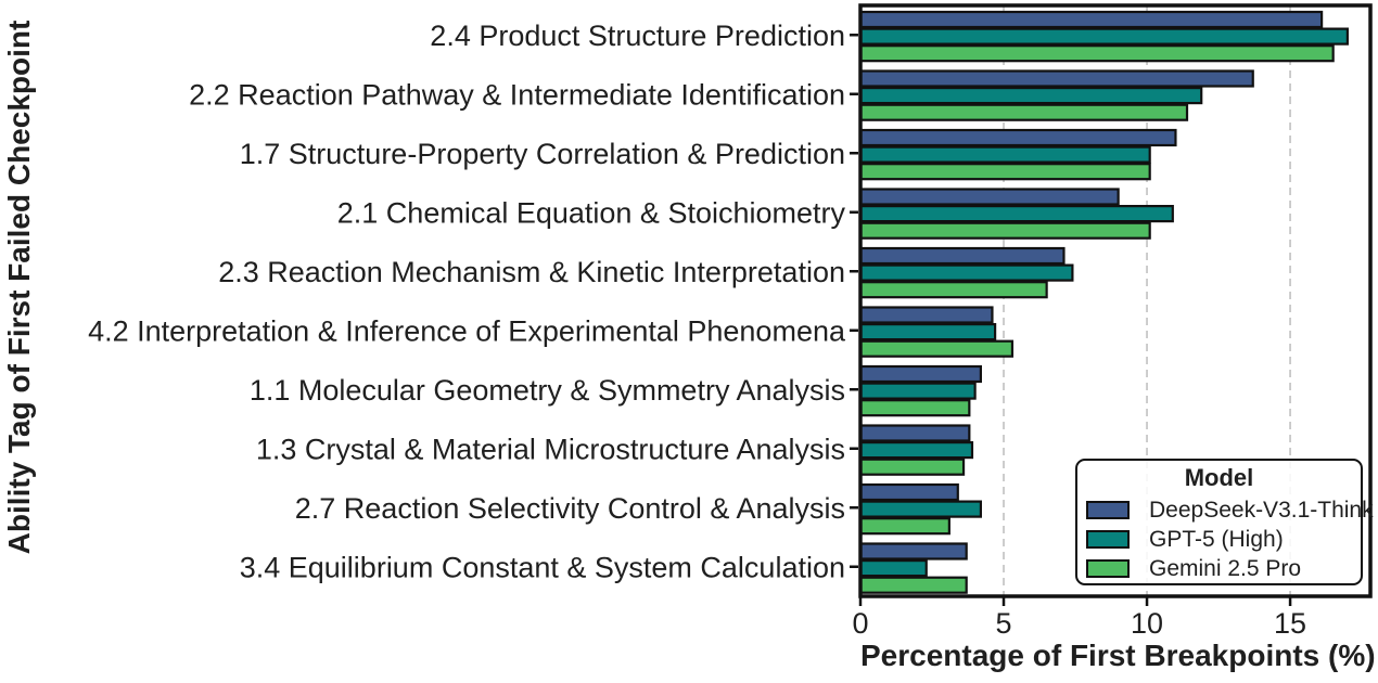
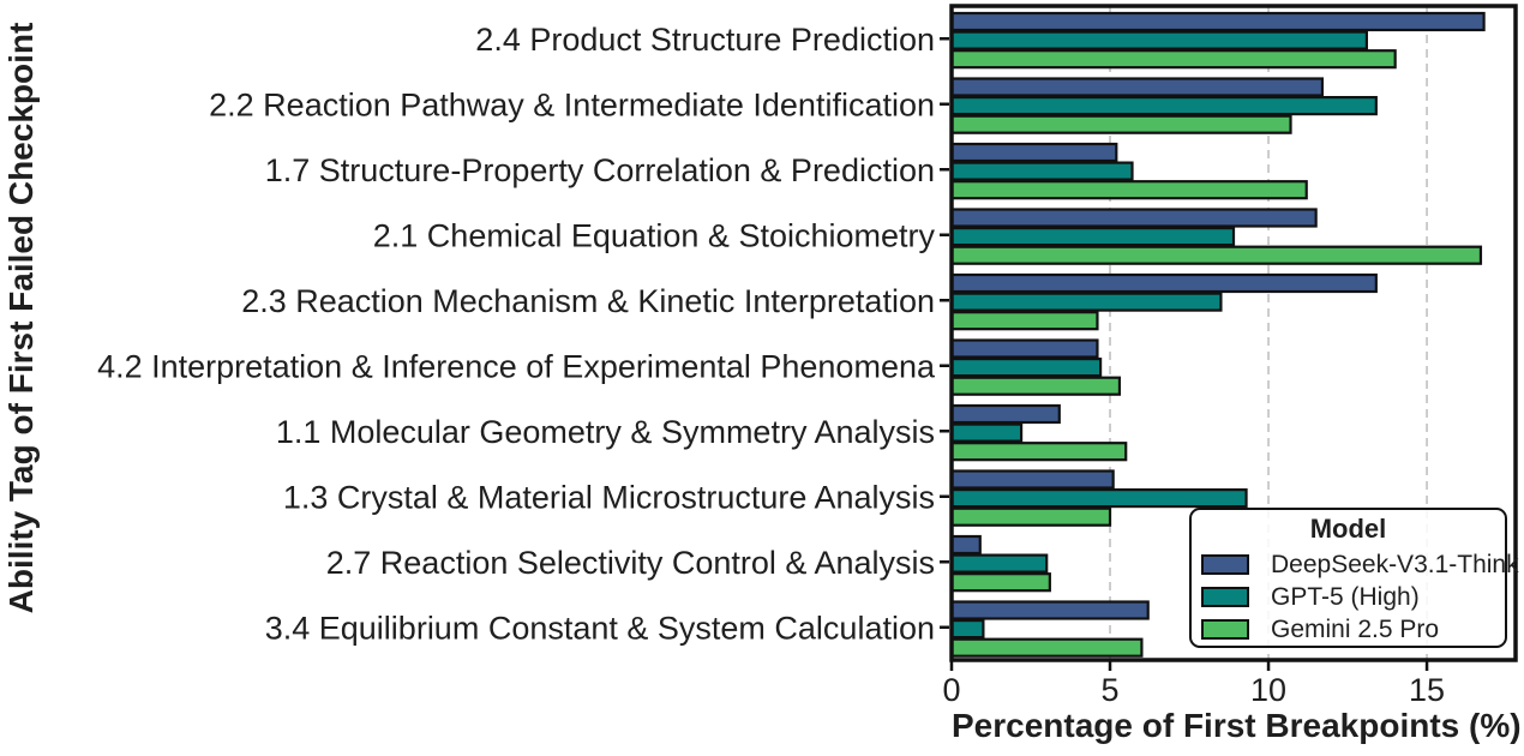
DeepSeek-V3.1-Think/2.4 Product Structure Prediction: 16.1 -> 16.8
GPT-5 (High)/2.4 Product Structure Prediction: 17.0 -> 13.1
Gemini 2.5 Pro/2.4 Product Structure Prediction: 16.5 -> 14.0
DeepSeek-V3.1-Think/2.2 Reaction Pathway & Intermediate Identification: 13.7 -> 11.7
GPT-5 (High)/2.2 Reaction Pathway & Intermediate Identification: 11.9 -> 13.4
Gemini 2.5 Pro/2.2 Reaction Pathway & Intermediate Identification: 11.4 -> 10.7
DeepSeek-V3.1-Think/1.7 Structure-Property Correlation & Prediction: 11.0 -> 5.2
GPT-5 (High)/1.7 Structure-Property Correlation & Prediction: 10.1 -> 5.7
Gemini 2.5 Pro/1.7 Structure-Property Correlation & Prediction: 10.1 -> 11.2
DeepSeek-V3.1-Think/2.1 Chemical Equation & Stoichiometry: 9.0 -> 11.5
GPT-5 (High)/2.1 Chemical Equation & Stoichiometry: 10.9 -> 8.9
Gemini 2.5 Pro/2.1 Chemical Equation & Stoichiometry: 10.1 -> 16.7
DeepSeek-V3.1-Think/2.3 Reaction Mechanism & Kinetic Interpretation: 7.1 -> 13.4
GPT-5 (High)/2.3 Reaction Mechanism & Kinetic Interpretation: 7.4 -> 8.5
Gemini 2.5 Pro/2.3 Reaction Mechanism & Kinetic Interpretation: 6.5 -> 4.6
DeepSeek-V3.1-Think/1.1 Molecular Geometry & Symmetry Analysis: 4.2 -> 3.4
GPT-5 (High)/1.1 Molecular Geometry & Symmetry Analysis: 4.0 -> 2.2
Gemini 2.5 Pro/1.1 Molecular Geometry & Symmetry Analysis: 3.8 -> 5.5
DeepSeek-V3.1-Think/1.3 Crystal & Material Microstructure Analysis: 3.8 -> 5.1
GPT-5 (High)/1.3 Crystal & Material Microstructure Analysis: 3.9 -> 9.3
Gemini 2.5 Pro/1.3 Crystal & Material Microstructure Analysis: 3.6 -> 5.0
DeepSeek-V3.1-Think/2.7 Reaction Selectivity Control & Analysis: 3.4 -> 0.9
GPT-5 (High)/2.7 Reaction Selectivity Control & Analysis: 4.2 -> 3.0
DeepSeek-V3.1-Think/3.4 Equilibrium Constant & System Calculation: 3.7 -> 6.2
GPT-5 (High)/3.4 Equilibrium Constant & System Calculation: 2.3 -> 1.0
Gemini 2.5 Pro/3.4 Equilibrium Constant & System Calculation: 3.7 -> 6.0
